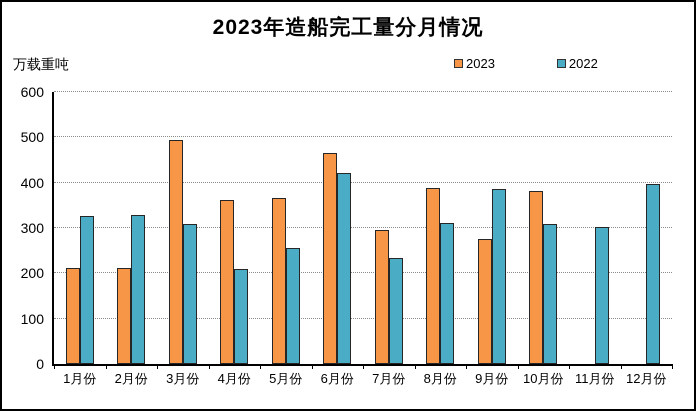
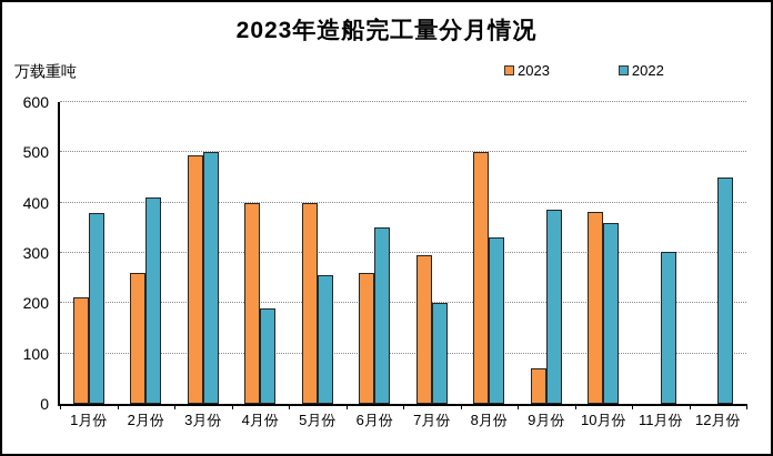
2022/1月份: 330 -> 380
2023/2月份: 210 -> 260
2022/2月份: 330 -> 410
2022/3月份: 310 -> 500
2023/4月份: 360 -> 400
2022/4月份: 210 -> 190
2023/5月份: 370 -> 400
2023/6月份: 460 -> 260
2022/6月份: 420 -> 350
2022/7月份: 230 -> 200
2023/8月份: 390 -> 500
2022/8月份: 310 -> 330
2023/9月份: 280 -> 70
2022/10月份: 310 -> 360
2022/12月份: 400 -> 450
